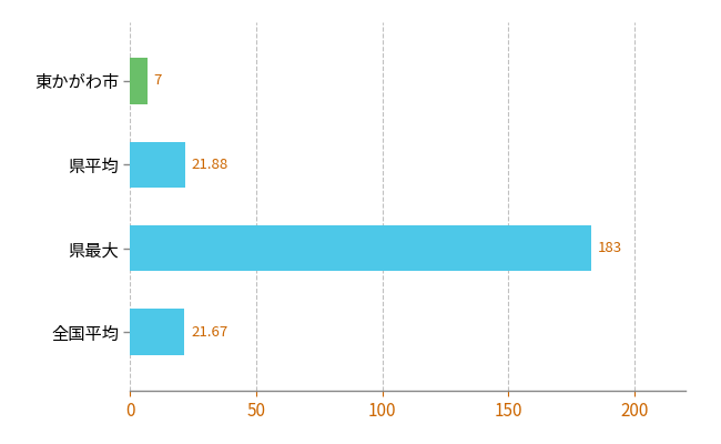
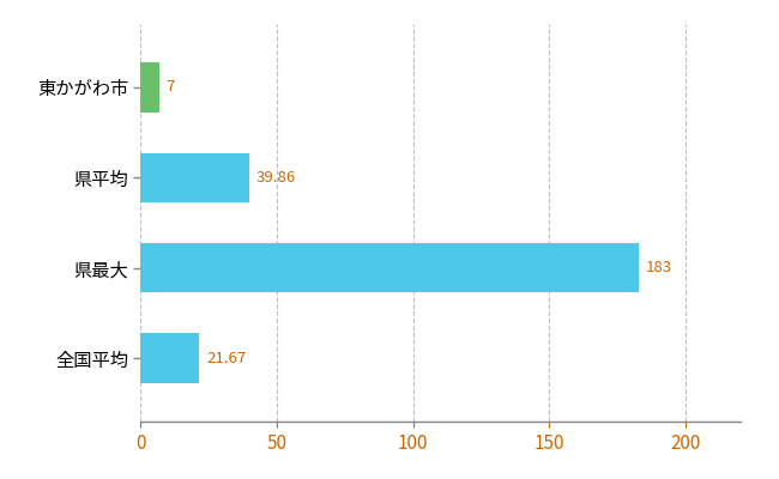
県平均: 21.88 -> 39.86
